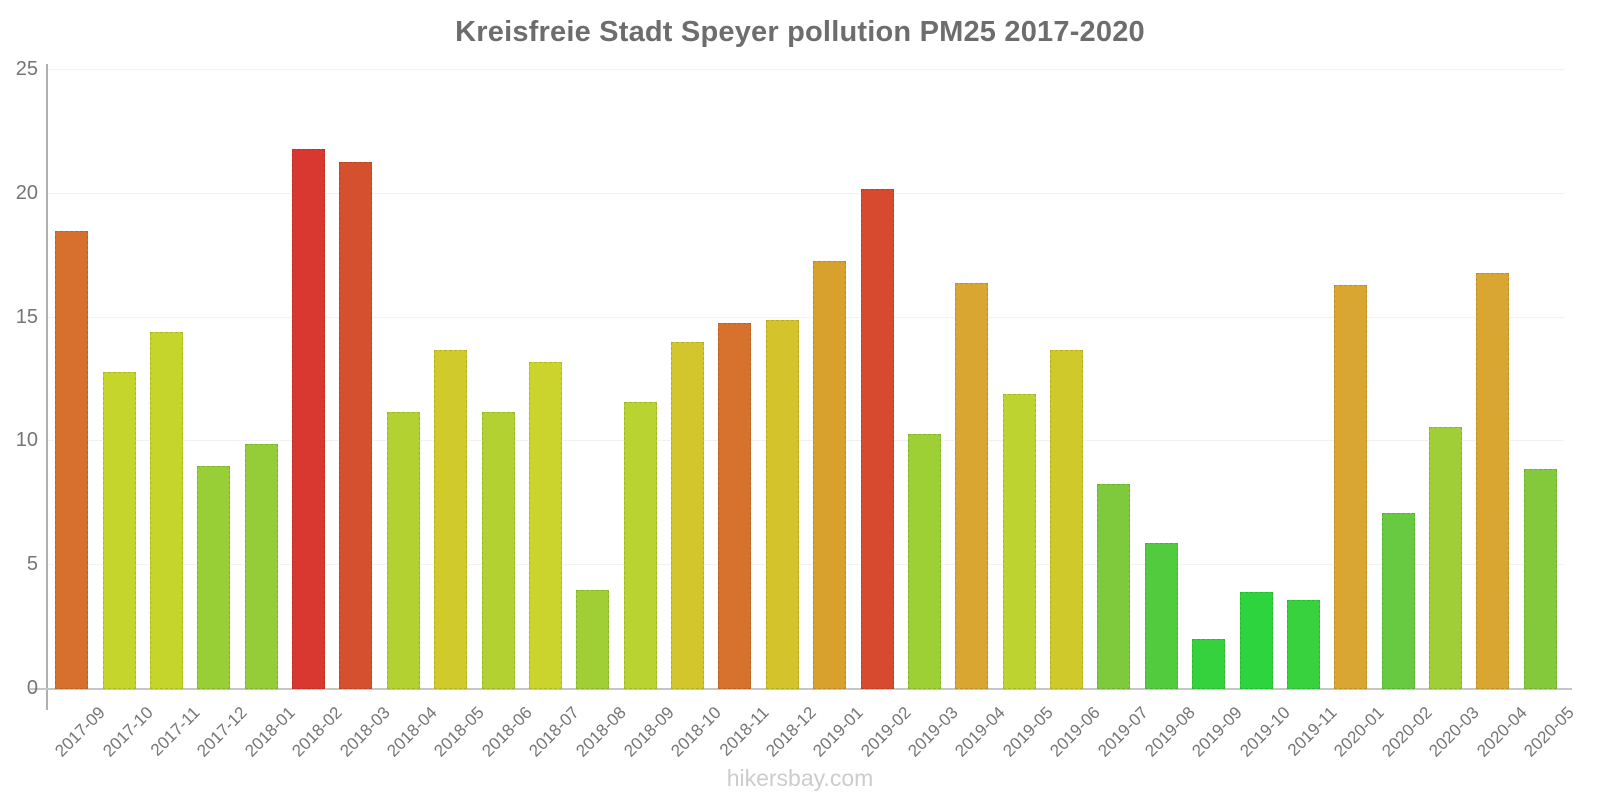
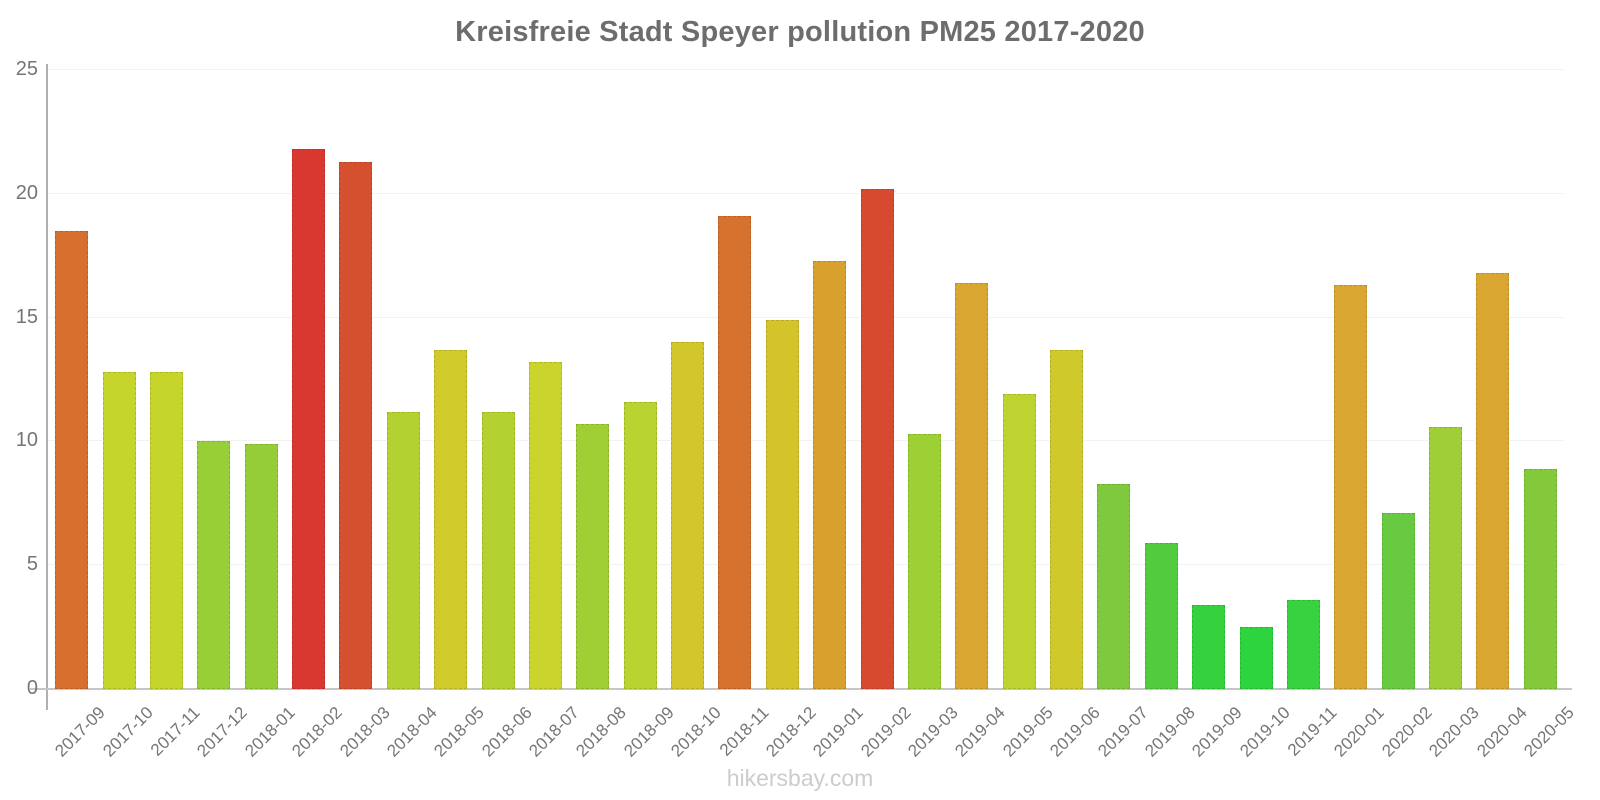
2017-11: 14.4 -> 12.8
2017-12: 9.0 -> 10.0
2018-08: 4.0 -> 10.7
2018-11: 14.8 -> 19.1
2019-09: 2.0 -> 3.4
2019-10: 3.9 -> 2.5
